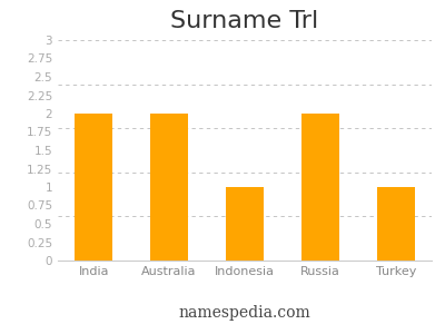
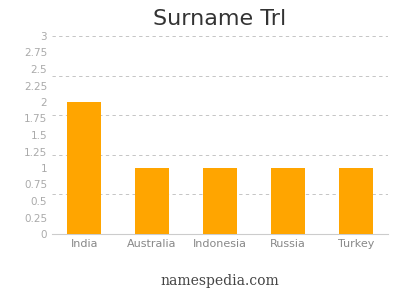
Australia: 2 -> 1
Russia: 2 -> 1
